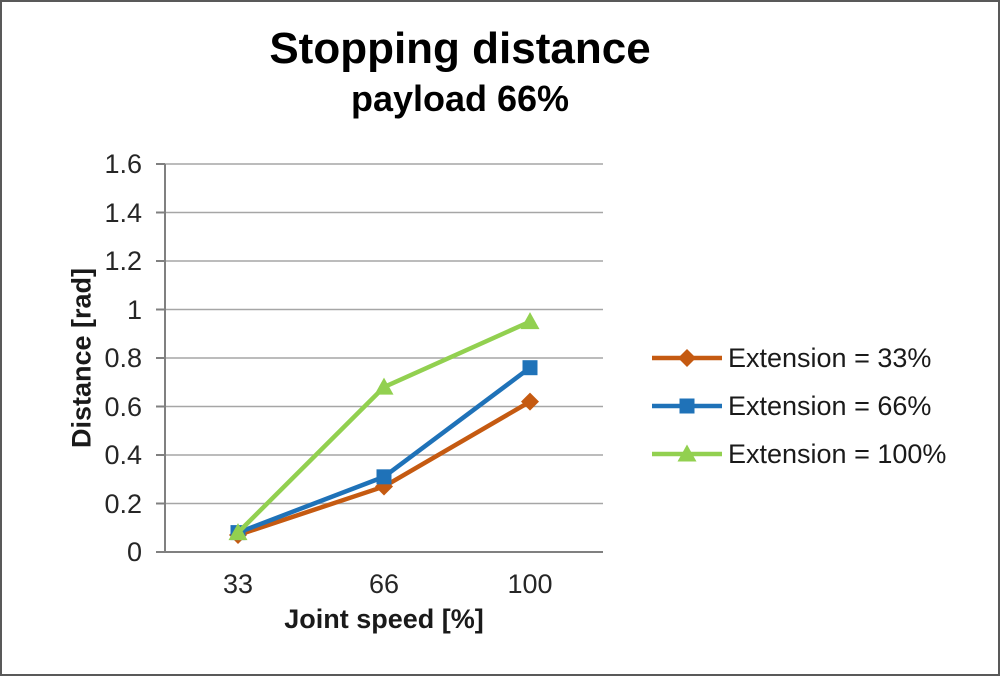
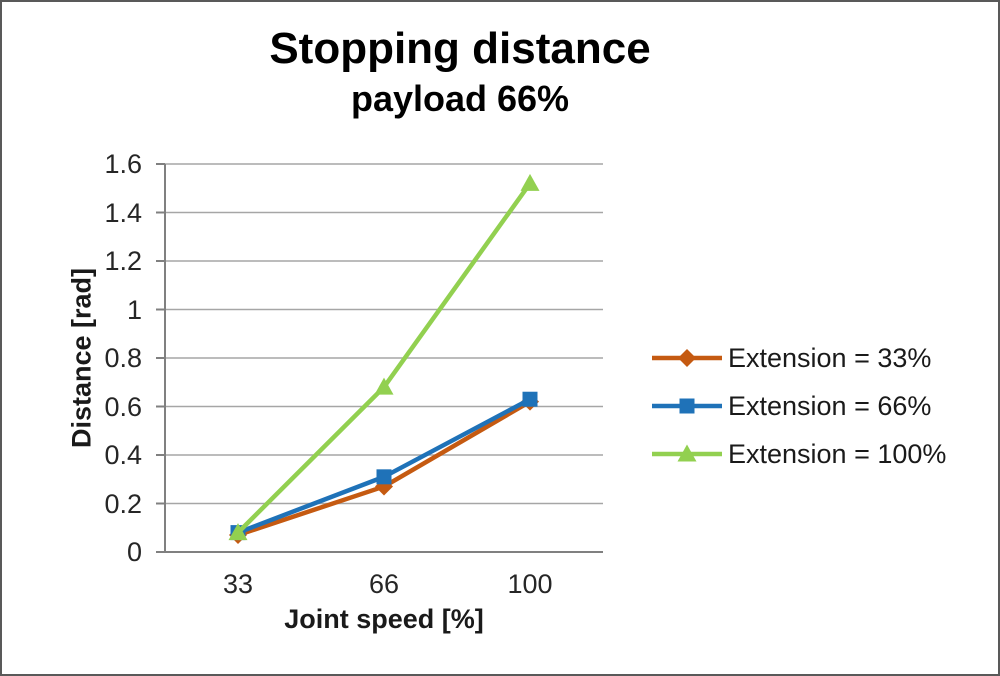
Extension = 66%/100: 0.76 -> 0.63
Extension = 100%/100: 0.95 -> 1.52
